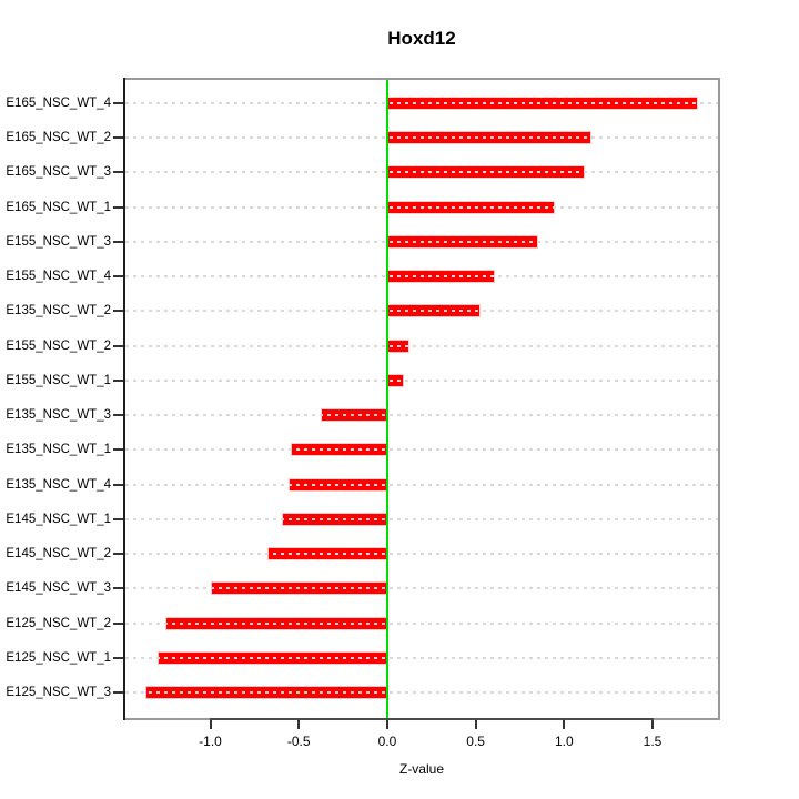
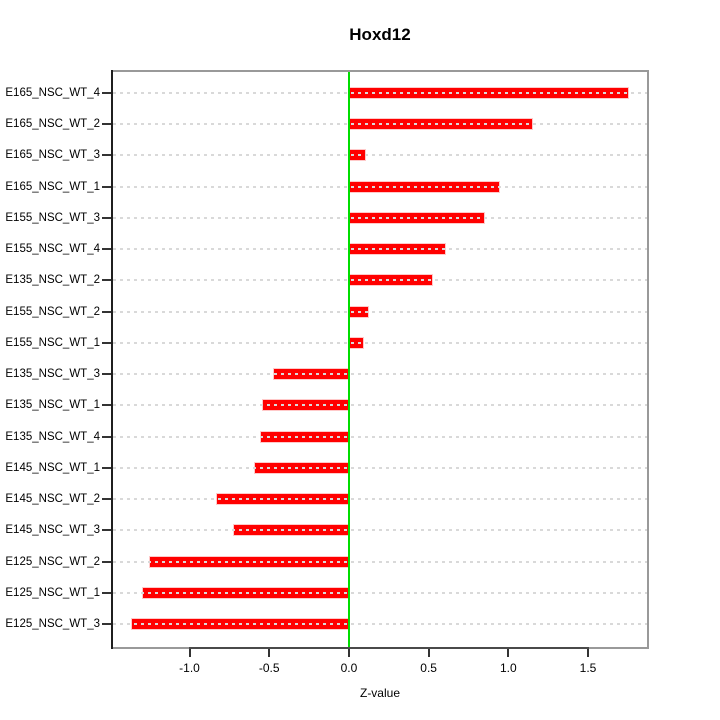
E165_NSC_WT_3: 1.11 -> 0.10
E135_NSC_WT_3: -0.37 -> -0.47
E145_NSC_WT_2: -0.67 -> -0.83
E145_NSC_WT_3: -0.99 -> -0.72
